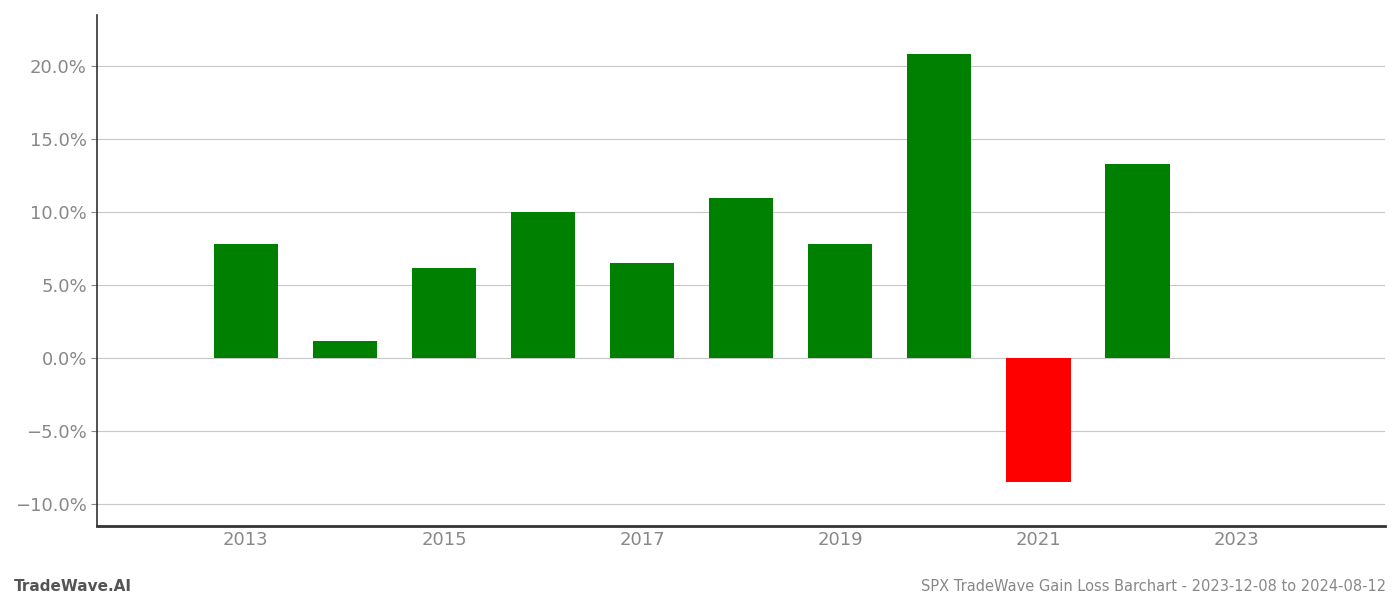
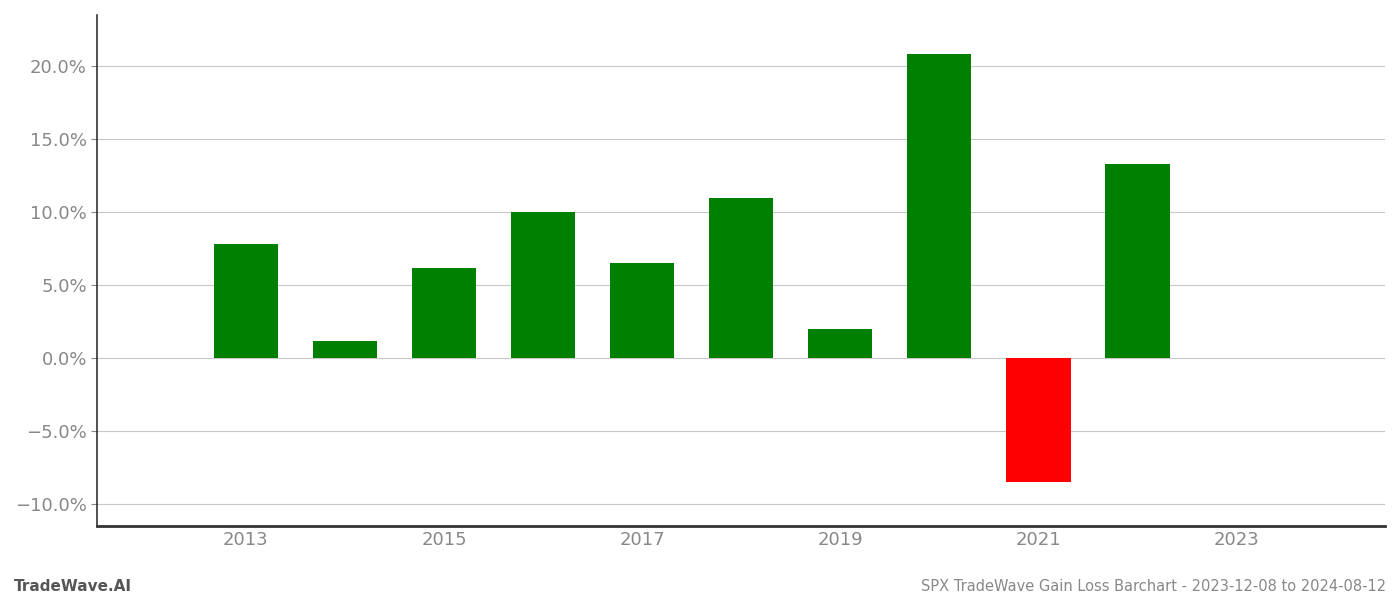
2019: 7.8% -> 2.0%
